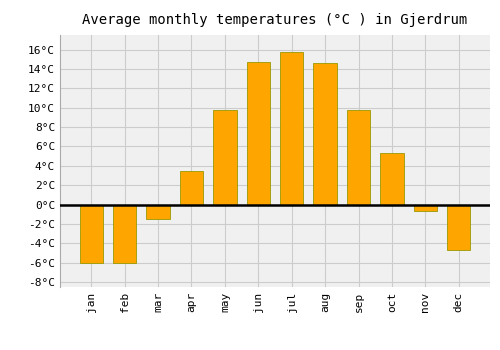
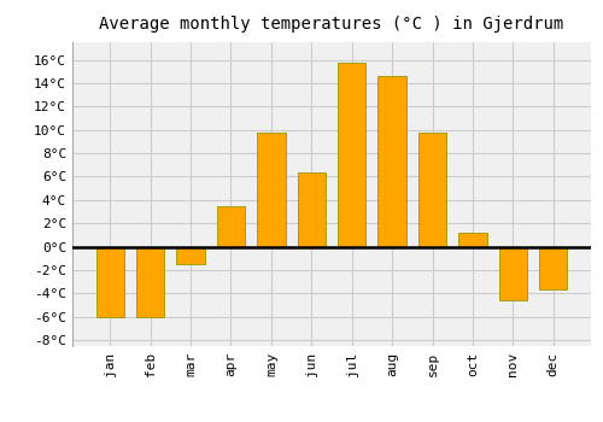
jun: 14.7°C -> 6.4°C
oct: 5.3°C -> 1.2°C
nov: -0.7°C -> -4.6°C
dec: -4.7°C -> -3.6°C
